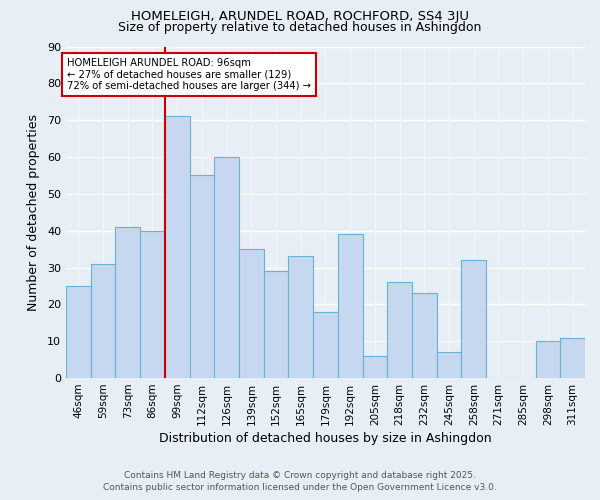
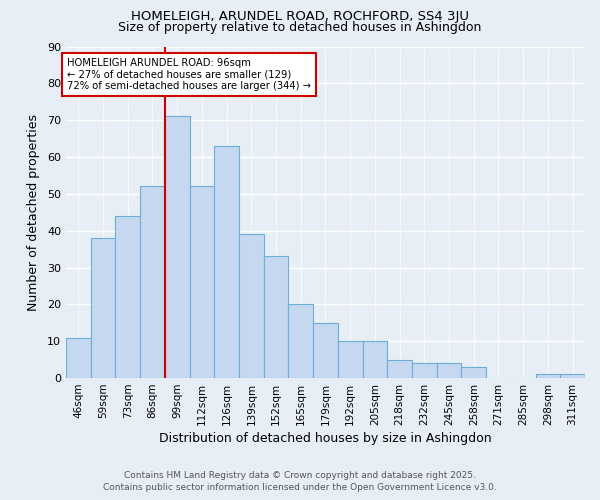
46sqm: 25 -> 11
59sqm: 31 -> 38
73sqm: 41 -> 44
86sqm: 40 -> 52
112sqm: 55 -> 52
126sqm: 60 -> 63
139sqm: 35 -> 39
152sqm: 29 -> 33
165sqm: 33 -> 20
179sqm: 18 -> 15
192sqm: 39 -> 10
205sqm: 6 -> 10
218sqm: 26 -> 5
232sqm: 23 -> 4
245sqm: 7 -> 4
258sqm: 32 -> 3
298sqm: 10 -> 1
311sqm: 11 -> 1
